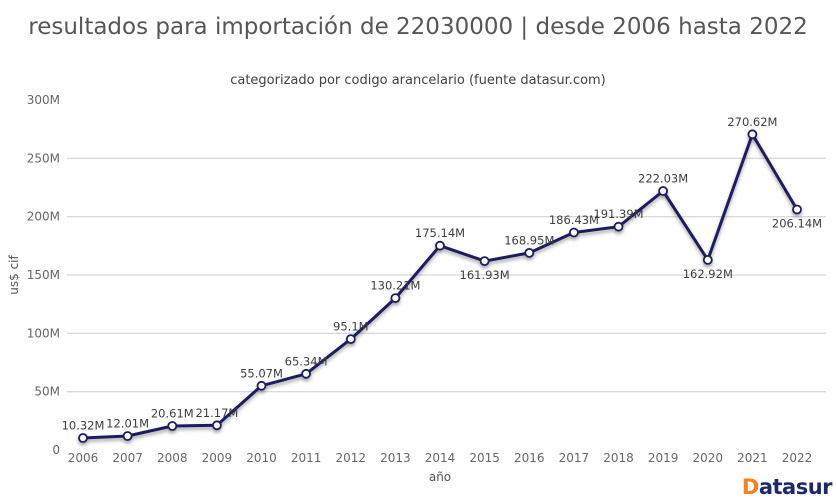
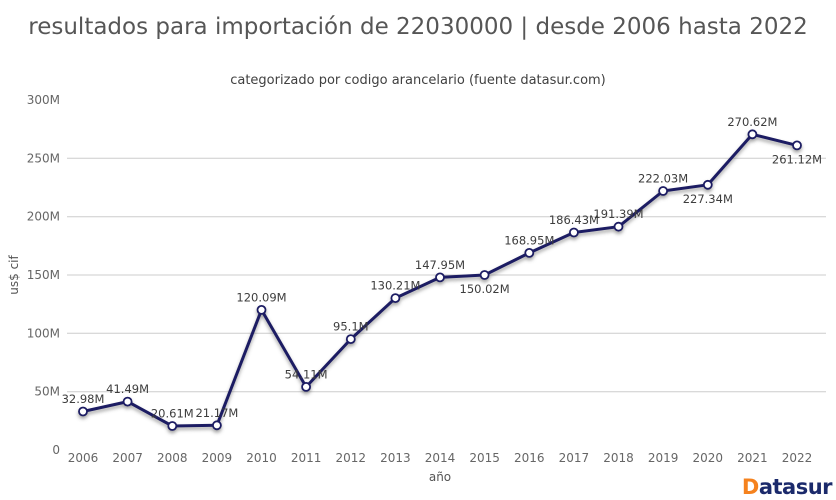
2006: 10.32M -> 32.98M
2007: 12.01M -> 41.49M
2010: 55.07M -> 120.09M
2011: 65.34M -> 54.11M
2014: 175.14M -> 147.95M
2015: 161.93M -> 150.02M
2020: 162.92M -> 227.34M
2022: 206.14M -> 261.12M
